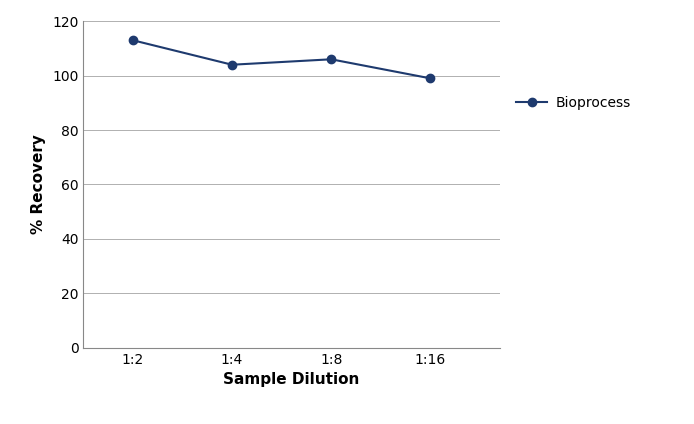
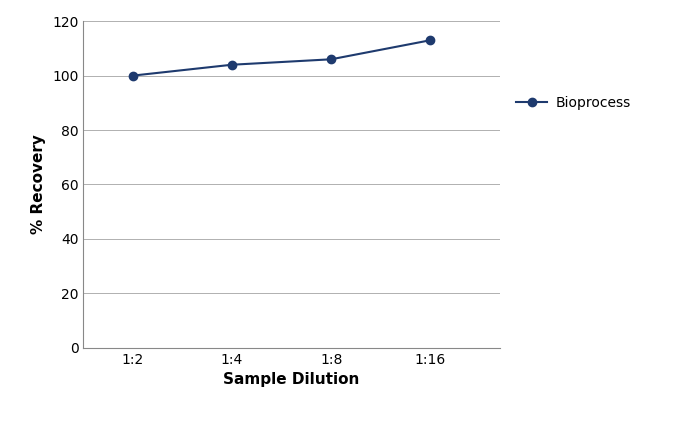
1:2: 113 -> 100
1:16: 99 -> 113
